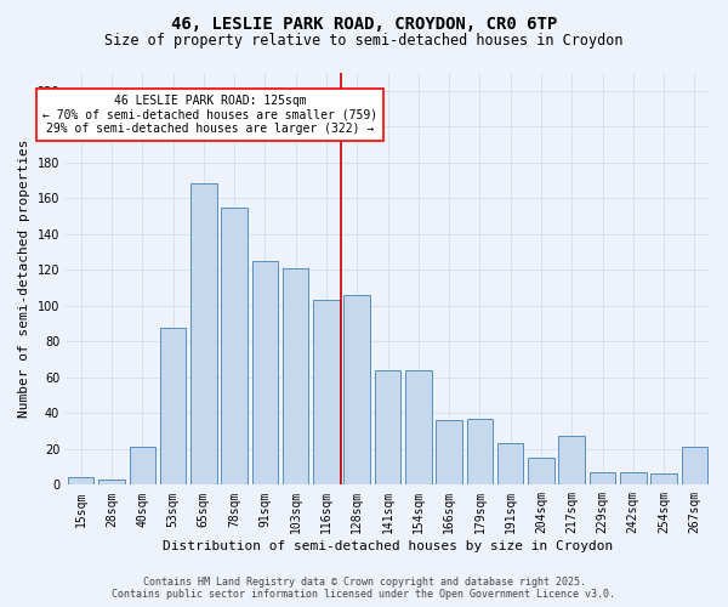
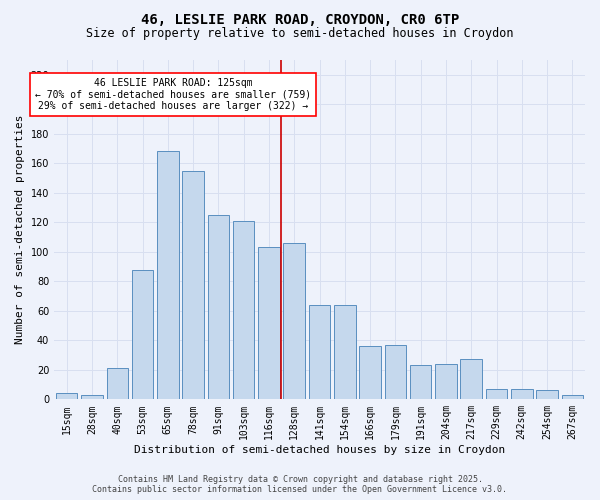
204sqm: 15 -> 24
267sqm: 21 -> 3
